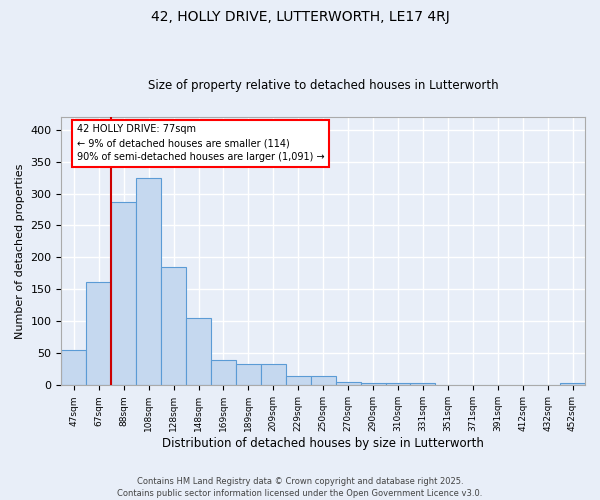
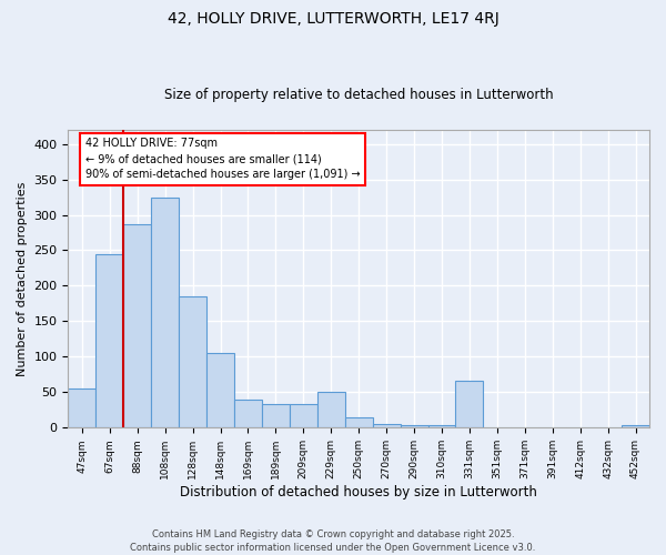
67sqm: 162 -> 244
229sqm: 15 -> 50
331sqm: 4 -> 66
